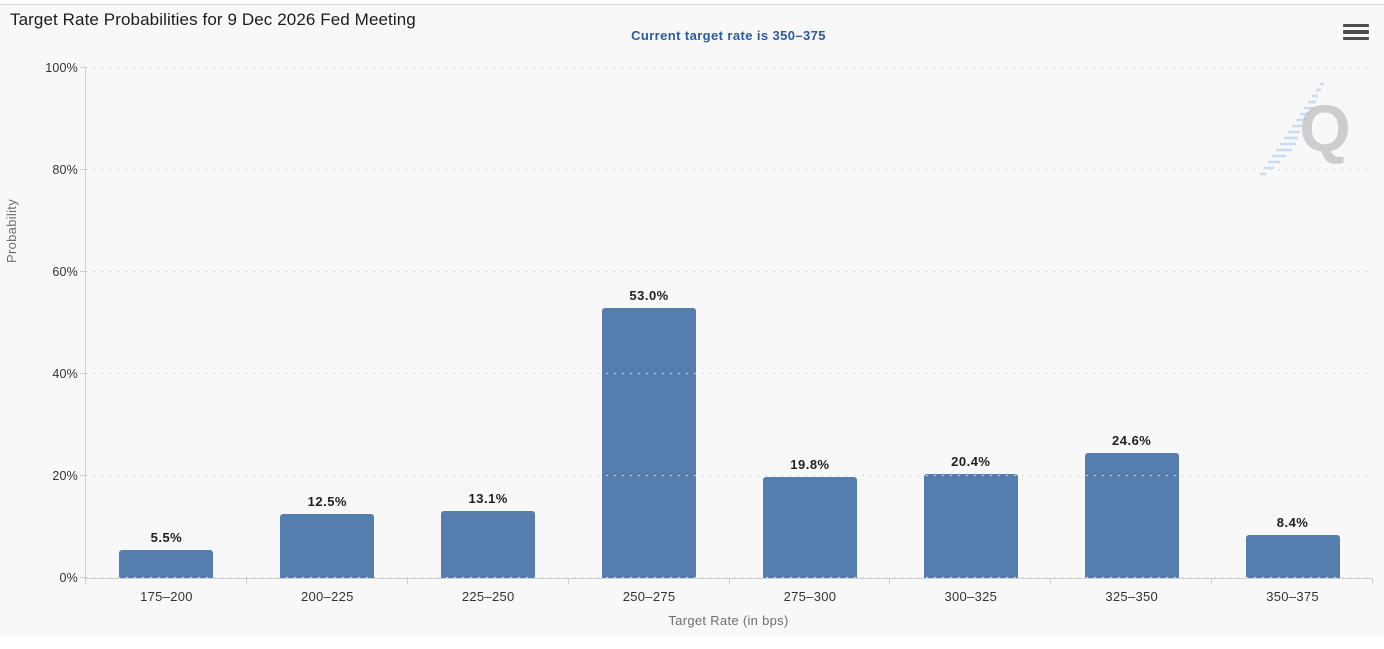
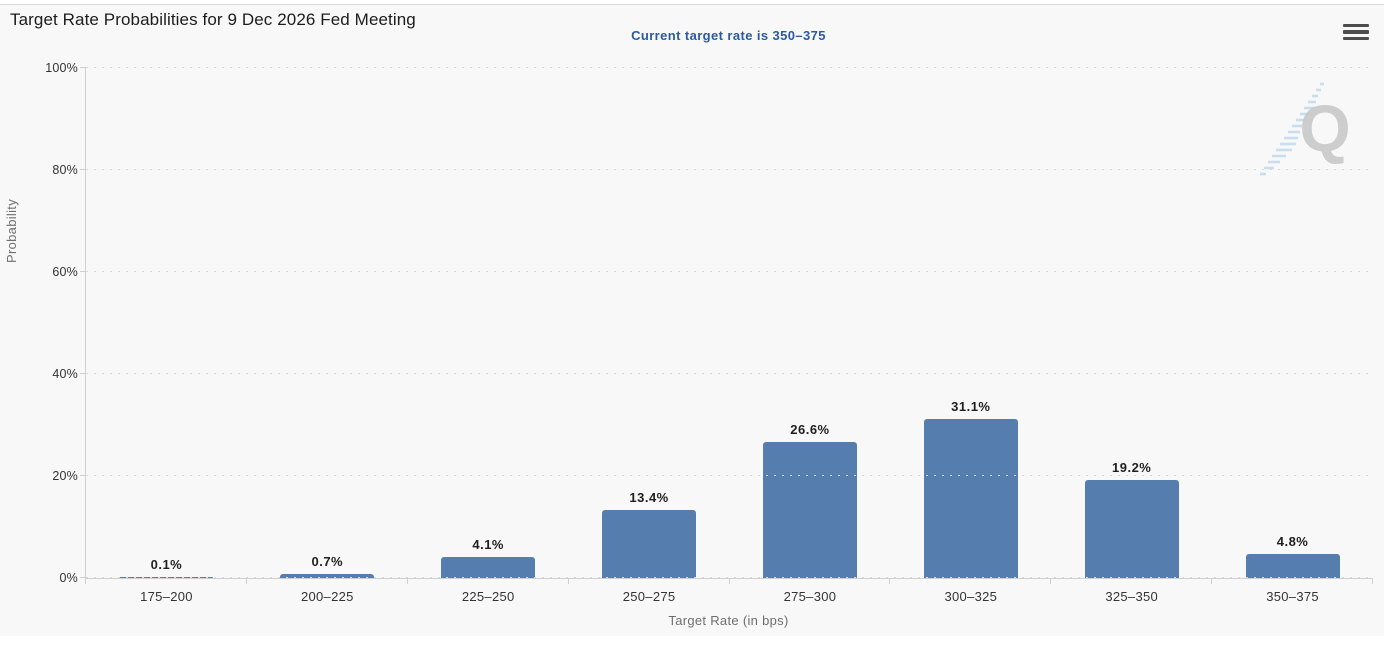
175–200: 5.5% -> 0.1%
200–225: 12.5% -> 0.7%
225–250: 13.1% -> 4.1%
250–275: 53.0% -> 13.4%
275–300: 19.8% -> 26.6%
300–325: 20.4% -> 31.1%
325–350: 24.6% -> 19.2%
350–375: 8.4% -> 4.8%
